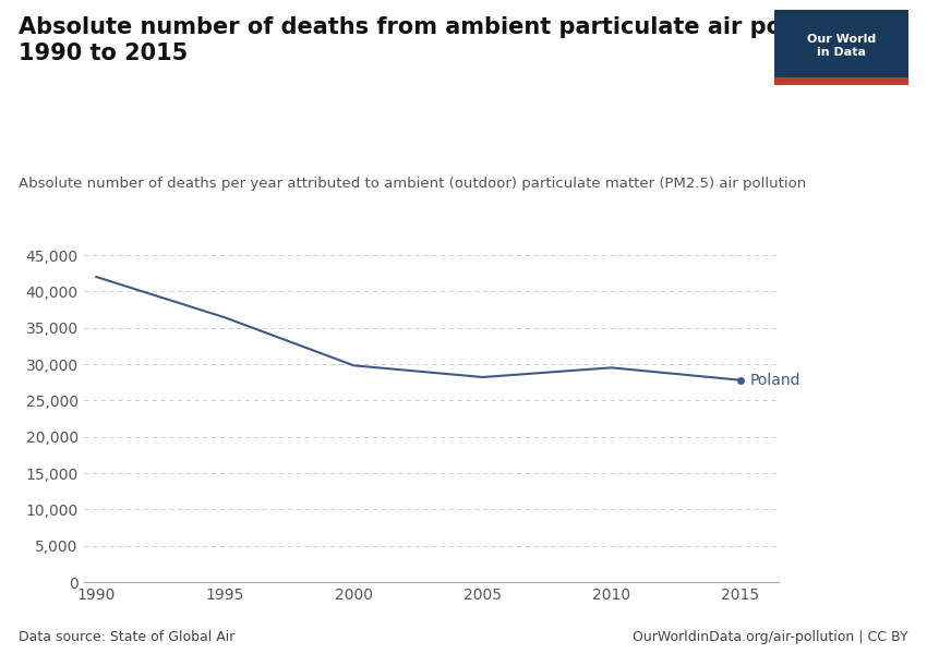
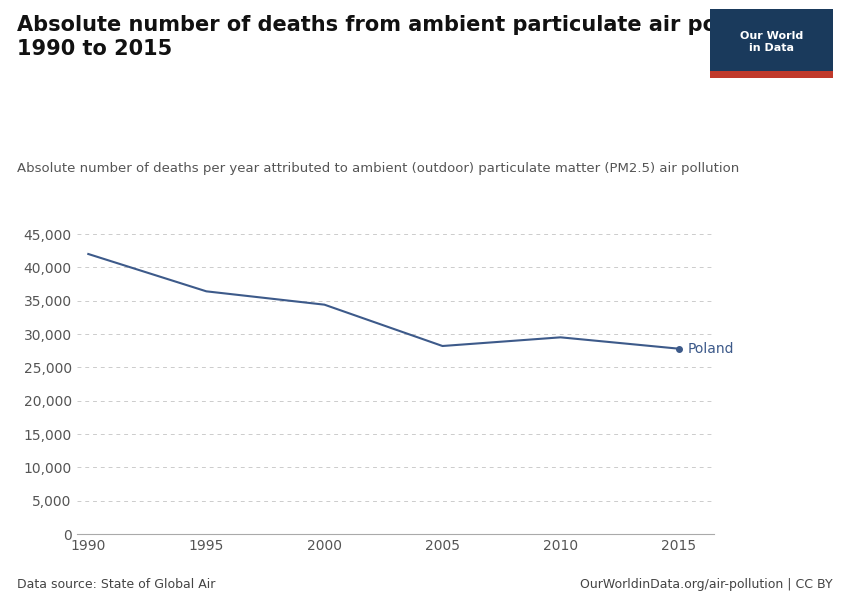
2000: 29,800 -> 34,400
